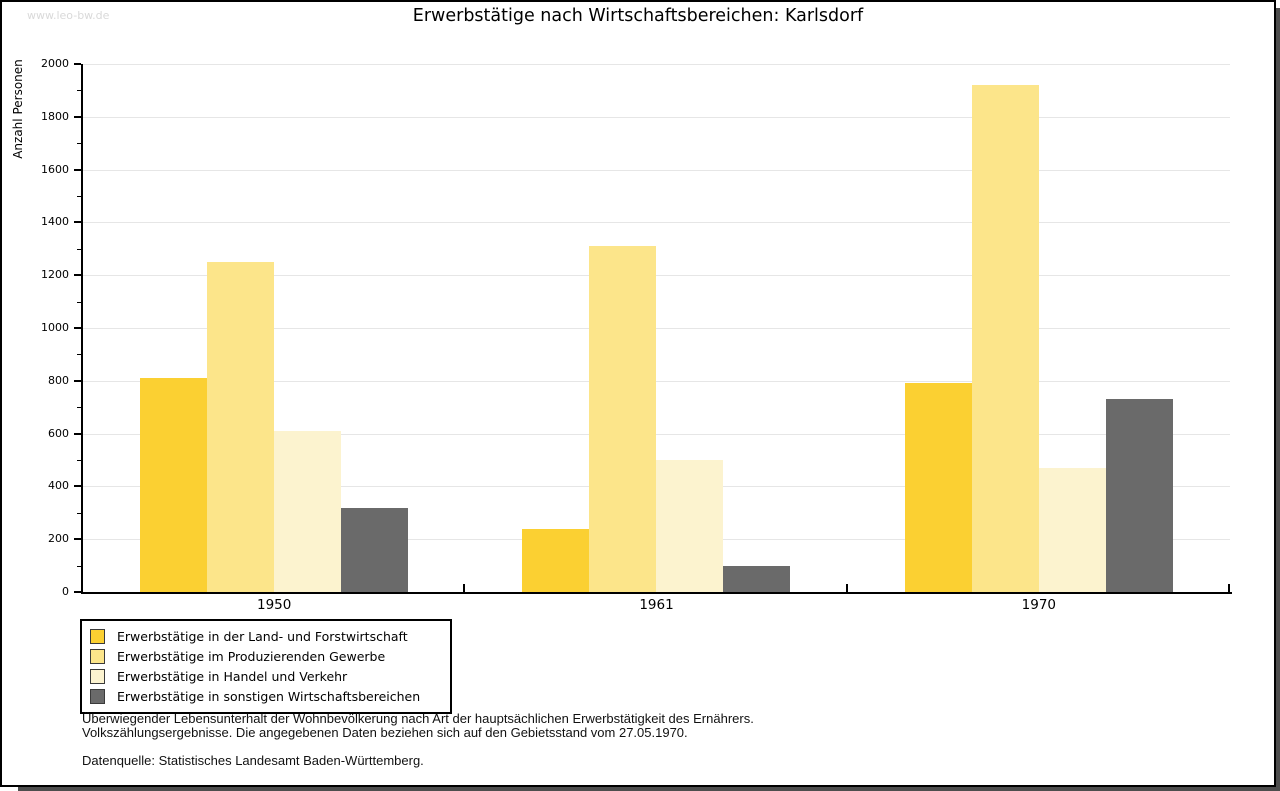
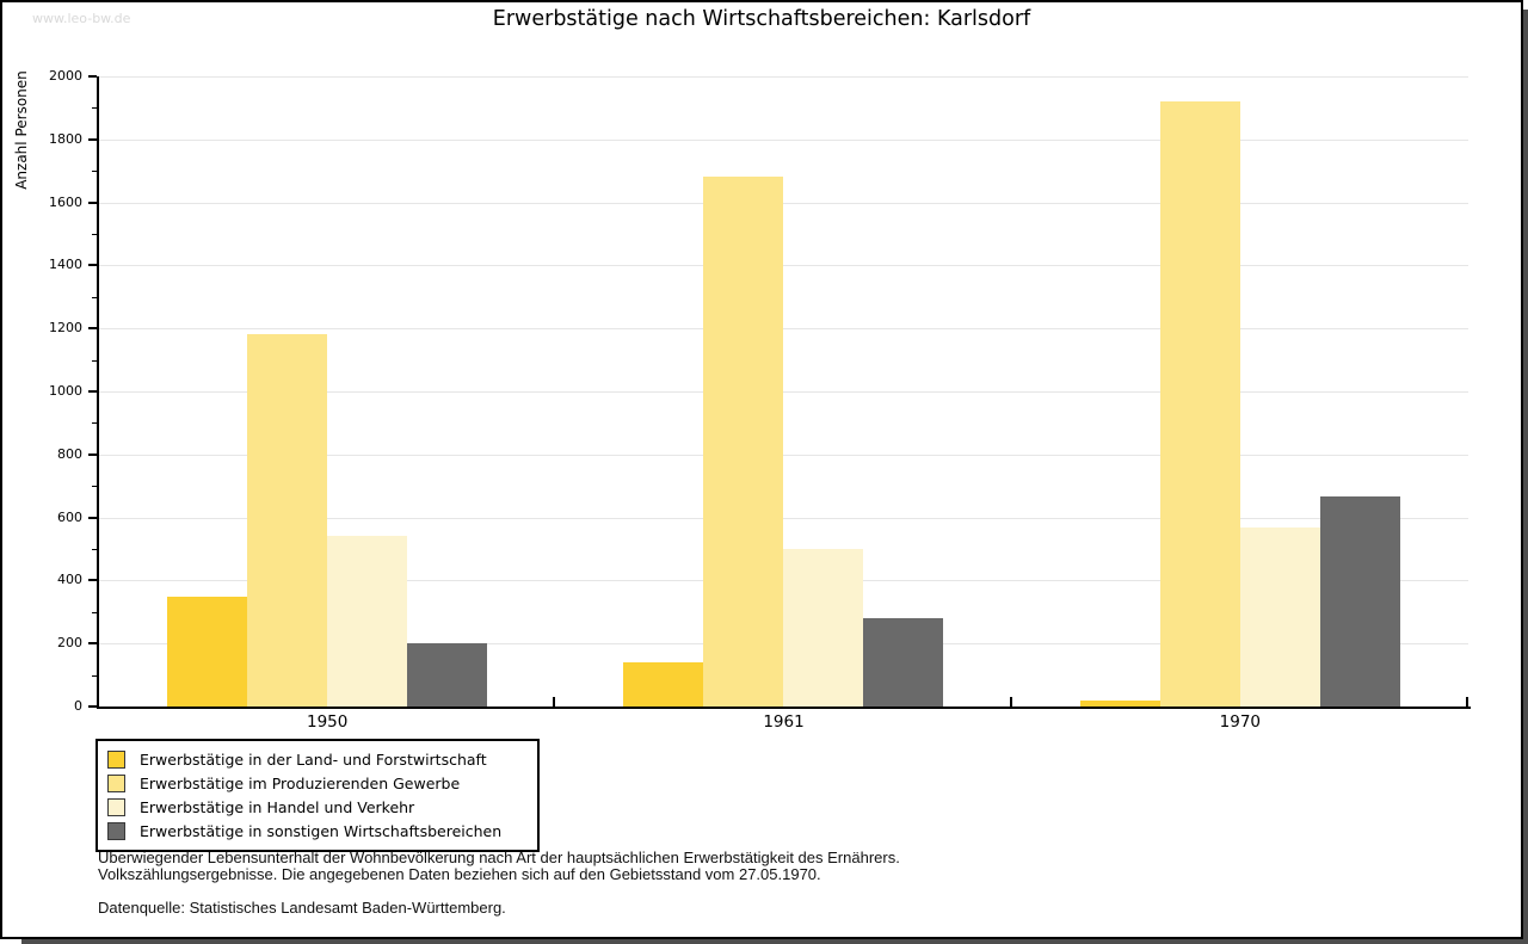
Erwerbstätige in der Land- und Forstwirtschaft/1950: 810 -> 350
Erwerbstätige im Produzierenden Gewerbe/1950: 1250 -> 1180
Erwerbstätige in Handel und Verkehr/1950: 610 -> 540
Erwerbstätige in sonstigen Wirtschaftsbereichen/1950: 320 -> 200
Erwerbstätige in der Land- und Forstwirtschaft/1961: 240 -> 140
Erwerbstätige im Produzierenden Gewerbe/1961: 1310 -> 1680
Erwerbstätige in sonstigen Wirtschaftsbereichen/1961: 100 -> 280
Erwerbstätige in der Land- und Forstwirtschaft/1970: 790 -> 20
Erwerbstätige in Handel und Verkehr/1970: 470 -> 570
Erwerbstätige in sonstigen Wirtschaftsbereichen/1970: 730 -> 660
